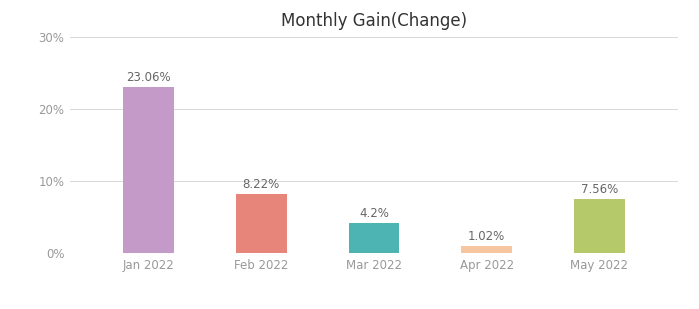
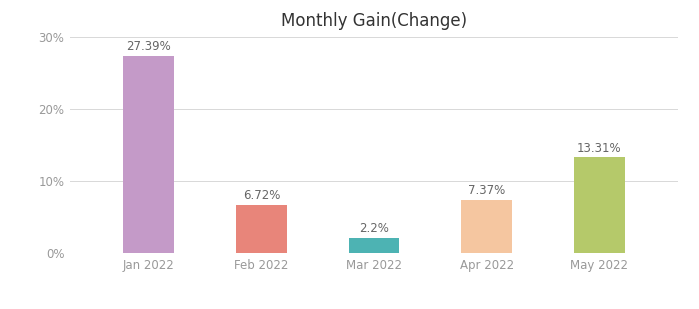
Jan 2022: 23.06% -> 27.39%
Feb 2022: 8.22% -> 6.72%
Mar 2022: 4.2% -> 2.2%
Apr 2022: 1.02% -> 7.37%
May 2022: 7.56% -> 13.31%
